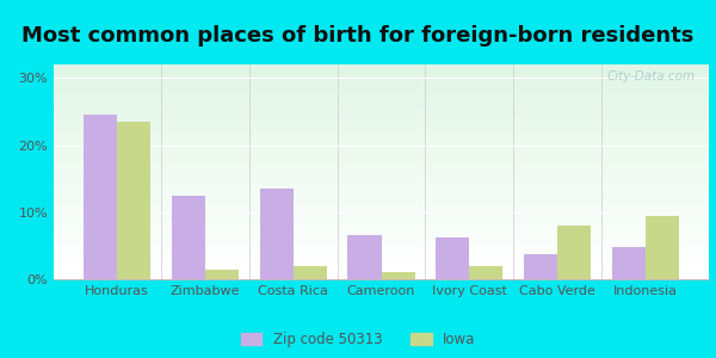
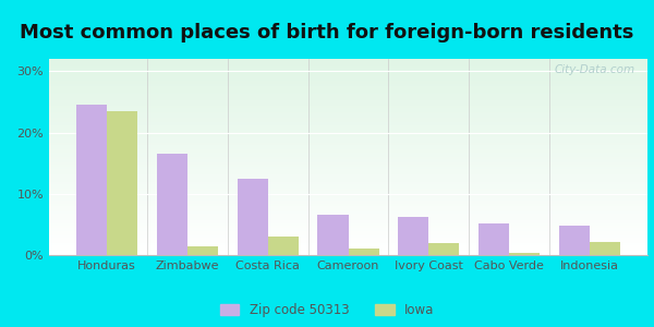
Zip code 50313/Zimbabwe: 12.4% -> 16.5%
Zip code 50313/Costa Rica: 13.6% -> 12.5%
Iowa/Costa Rica: 2.0% -> 3.0%
Zip code 50313/Cabo Verde: 3.8% -> 5.2%
Iowa/Cabo Verde: 8.0% -> 0.4%
Iowa/Indonesia: 9.4% -> 2.2%
